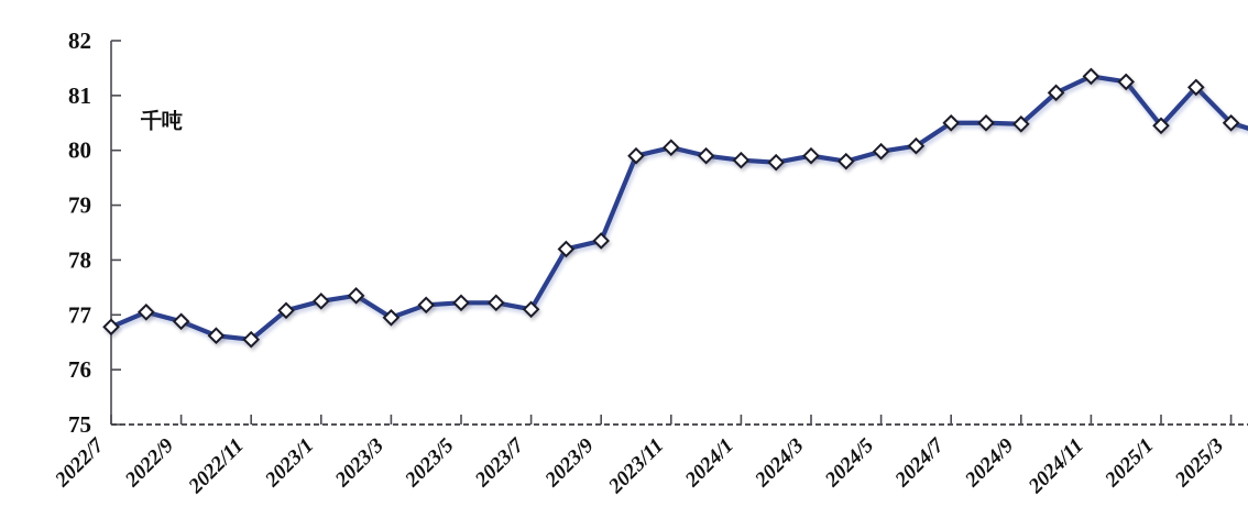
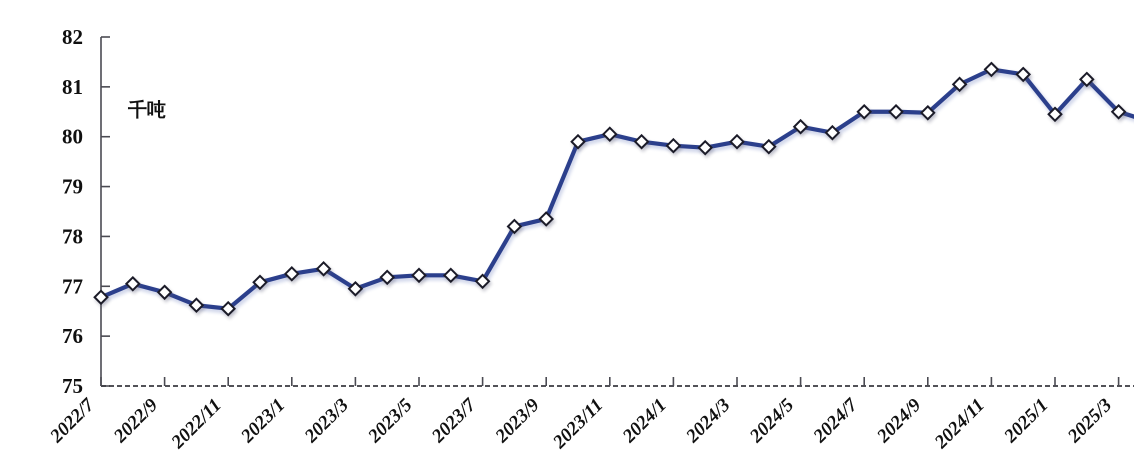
2024/5: 80.0 -> 80.2
